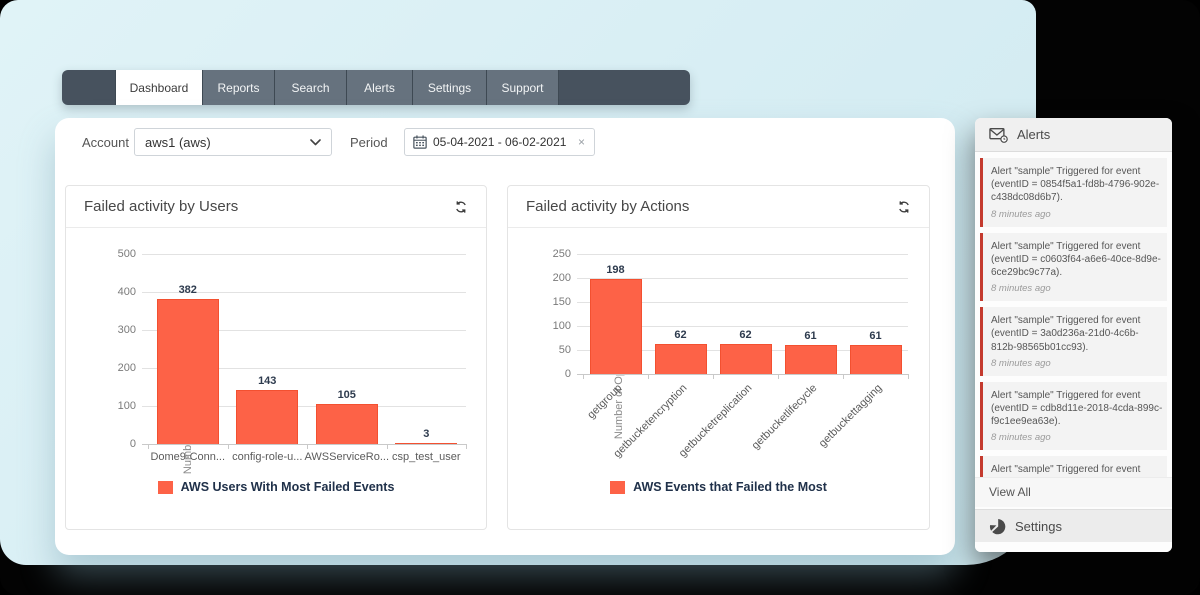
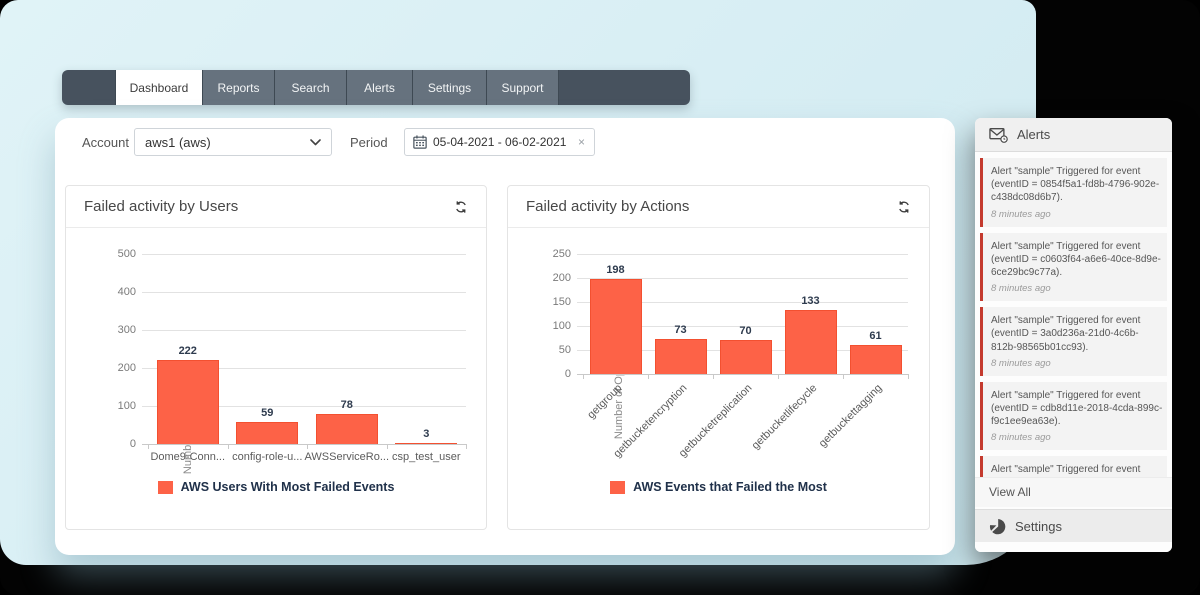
Failed activity by Users/Dome9-Conn...: 382 -> 222
Failed activity by Users/config-role-u...: 143 -> 59
Failed activity by Users/AWSServiceRo...: 105 -> 78
Failed activity by Actions/getbucketencryption: 62 -> 73
Failed activity by Actions/getbucketreplication: 62 -> 70
Failed activity by Actions/getbucketlifecycle: 61 -> 133
